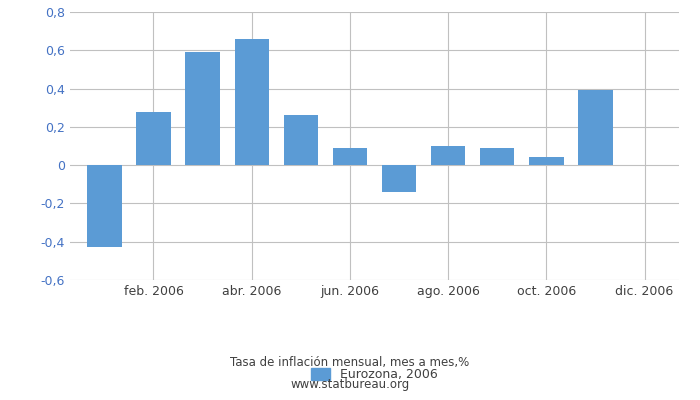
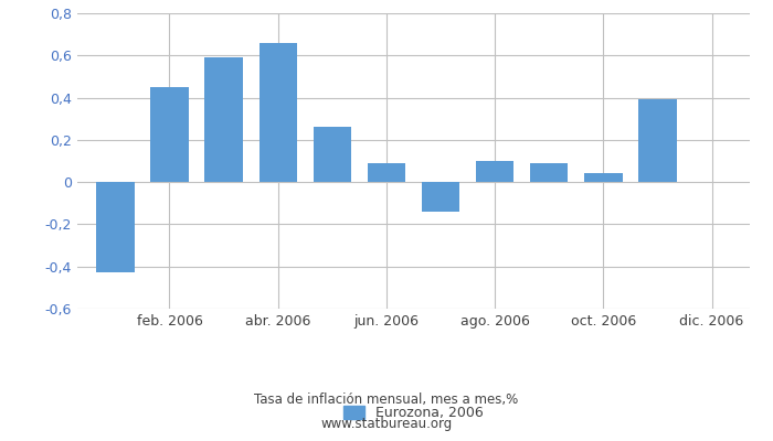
feb. 2006: 0,28 -> 0,45
